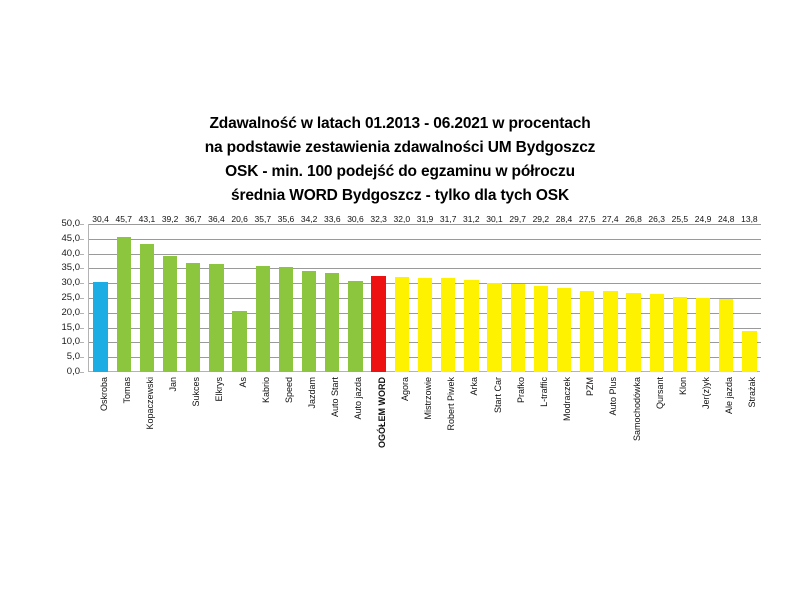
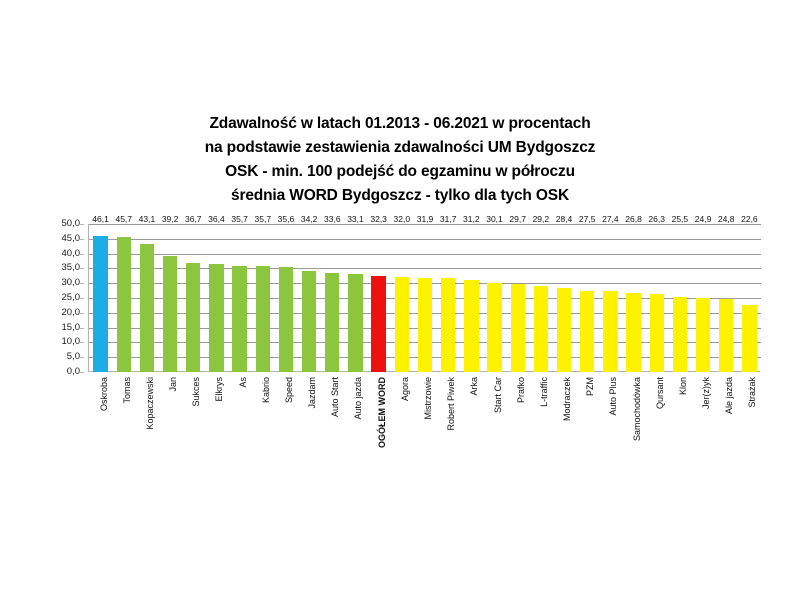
Oskroba: 30,4 -> 46,1
As: 20,6 -> 35,7
Auto jazda: 30,6 -> 33,1
Strażak: 13,8 -> 22,6
